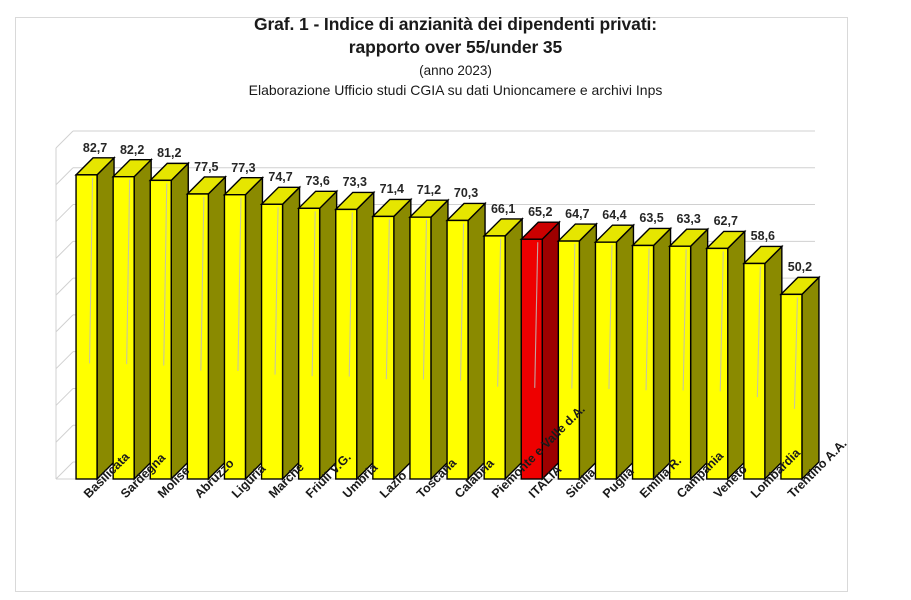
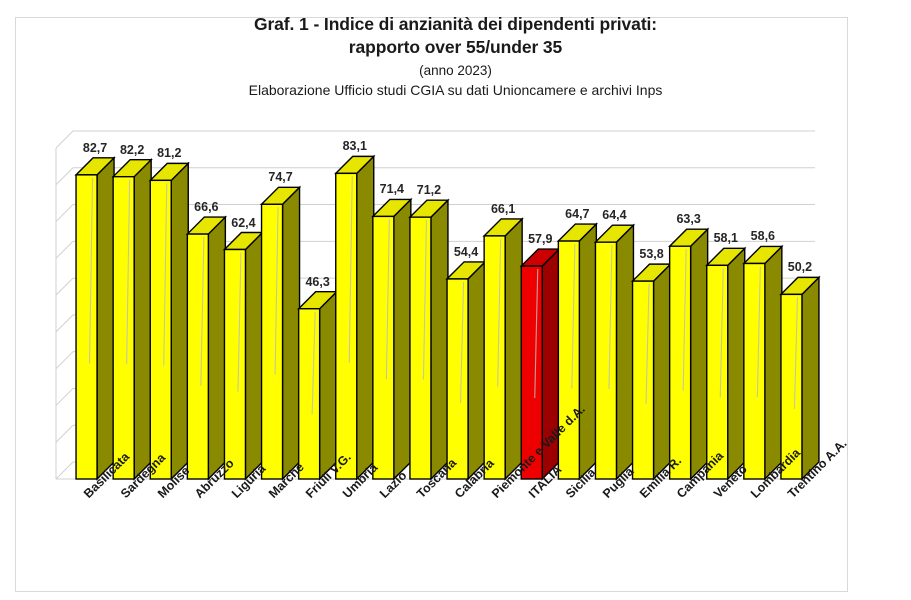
Abruzzo: 77,5 -> 66,6
Liguria: 77,3 -> 62,4
Friuli V.G.: 73,6 -> 46,3
Umbria: 73,3 -> 83,1
Calabria: 70,3 -> 54,4
ITALIA: 65,2 -> 57,9
Emilia R.: 63,5 -> 53,8
Veneto: 62,7 -> 58,1
